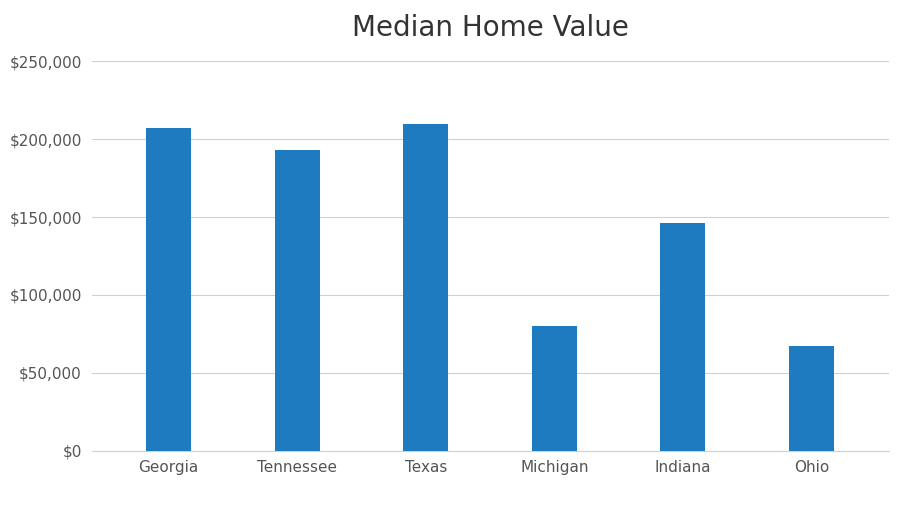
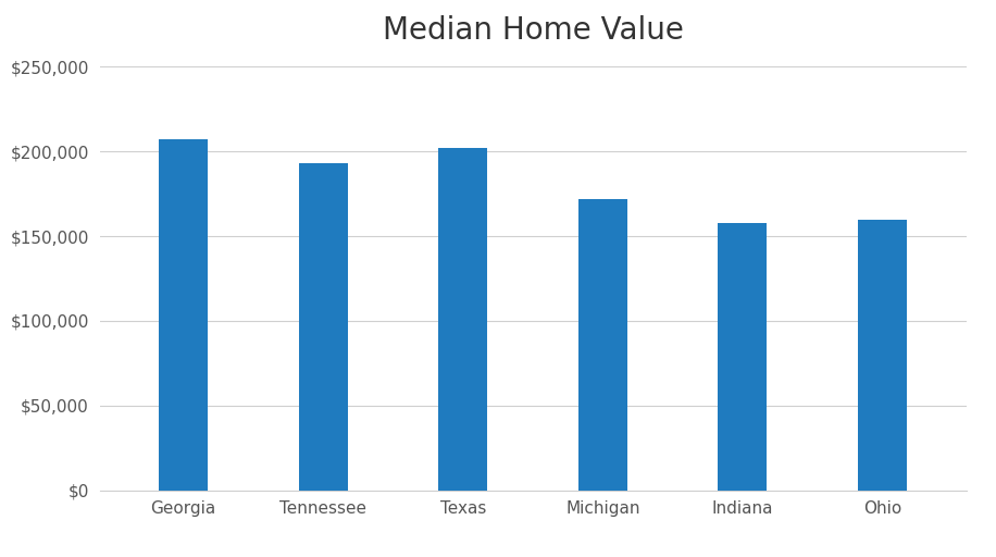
Texas: $210,000 -> $202,000
Michigan: $80,000 -> $172,000
Indiana: $146,000 -> $158,000
Ohio: $67,000 -> $160,000
